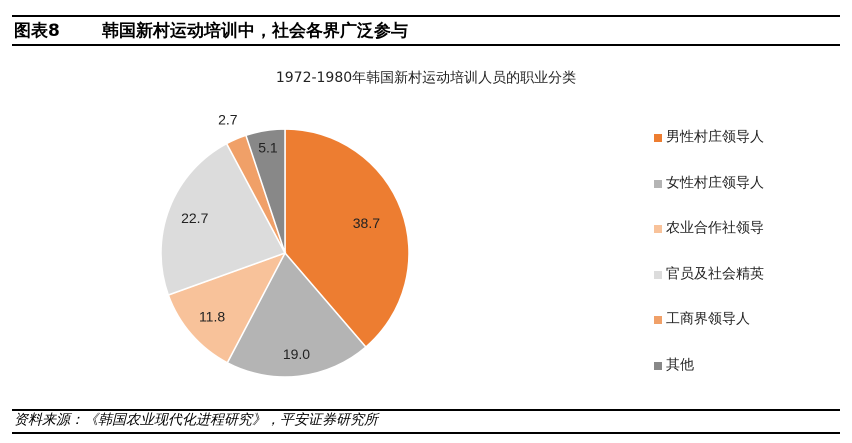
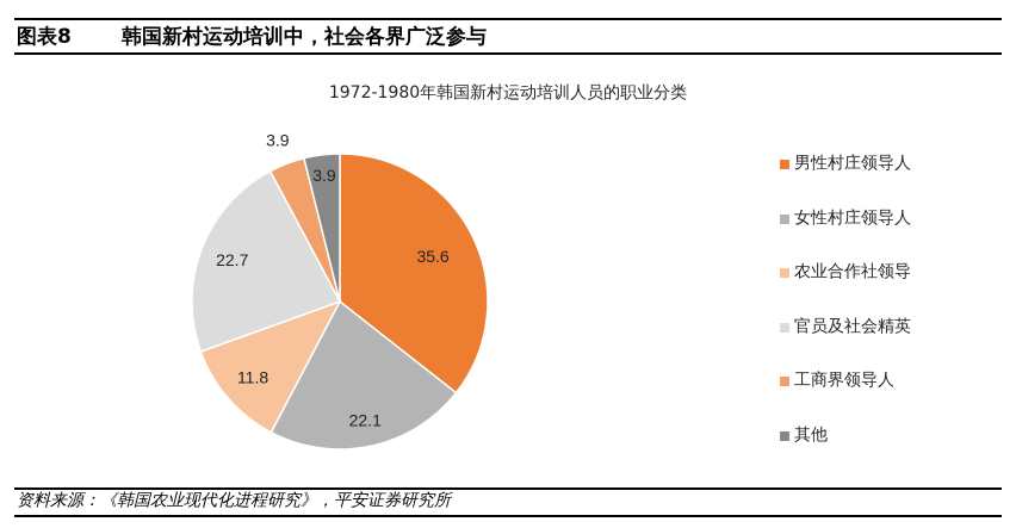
男性村庄领导人: 38.7 -> 35.6
女性村庄领导人: 19.0 -> 22.1
工商界领导人: 2.7 -> 3.9
其他: 5.1 -> 3.9
